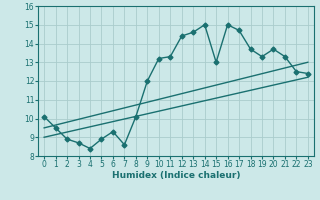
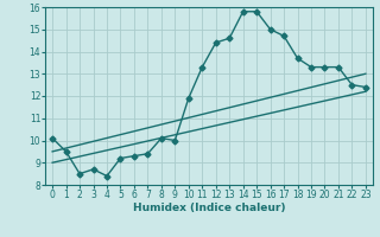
2: 8.9 -> 8.5
5: 8.9 -> 9.2
7: 8.6 -> 9.4
9: 12.0 -> 10.0
10: 13.2 -> 11.9
14: 15.0 -> 15.8
15: 13.0 -> 15.8
20: 13.7 -> 13.3
